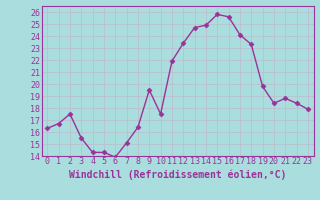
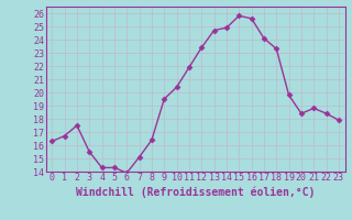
10: 17.5 -> 20.4
